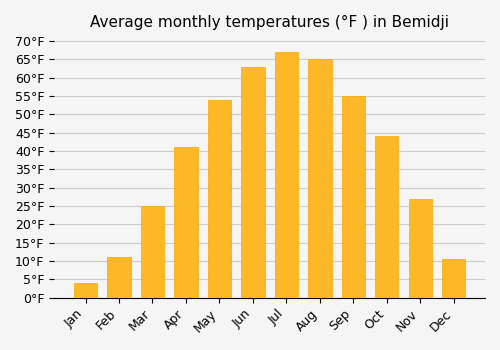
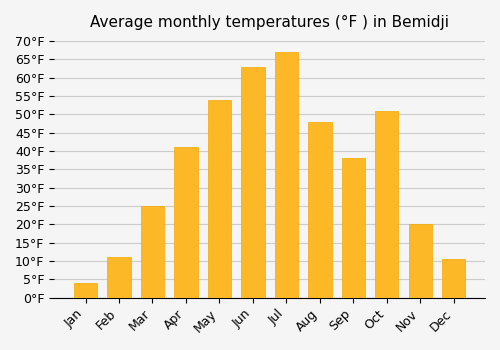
Aug: 65.0°F -> 48.0°F
Sep: 55.0°F -> 38.0°F
Oct: 44.0°F -> 51.0°F
Nov: 27.0°F -> 20.0°F
